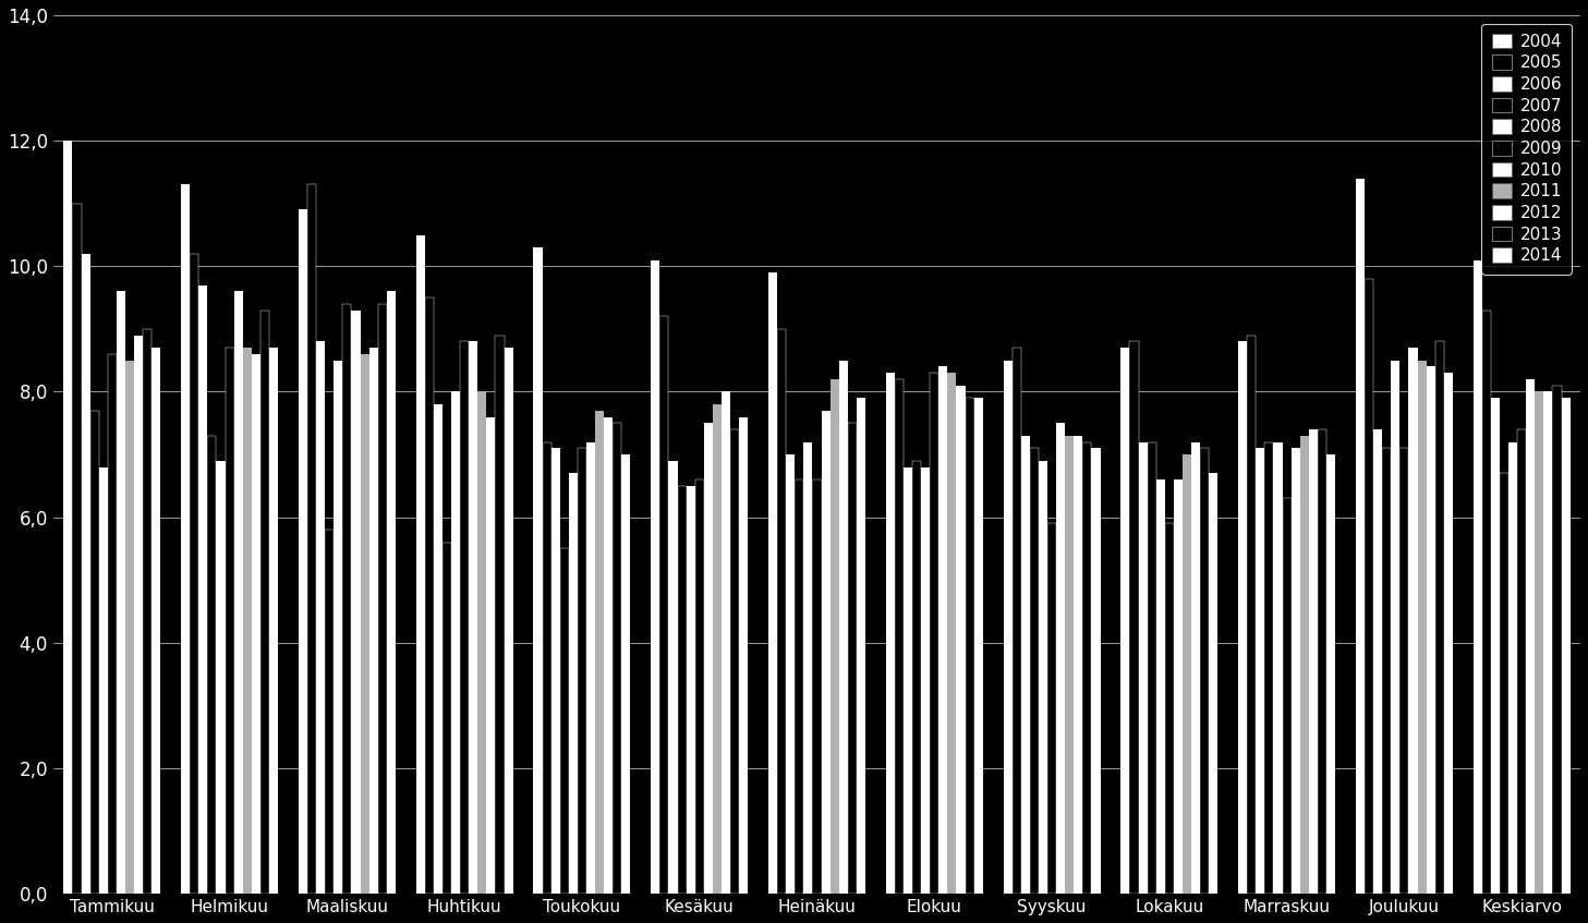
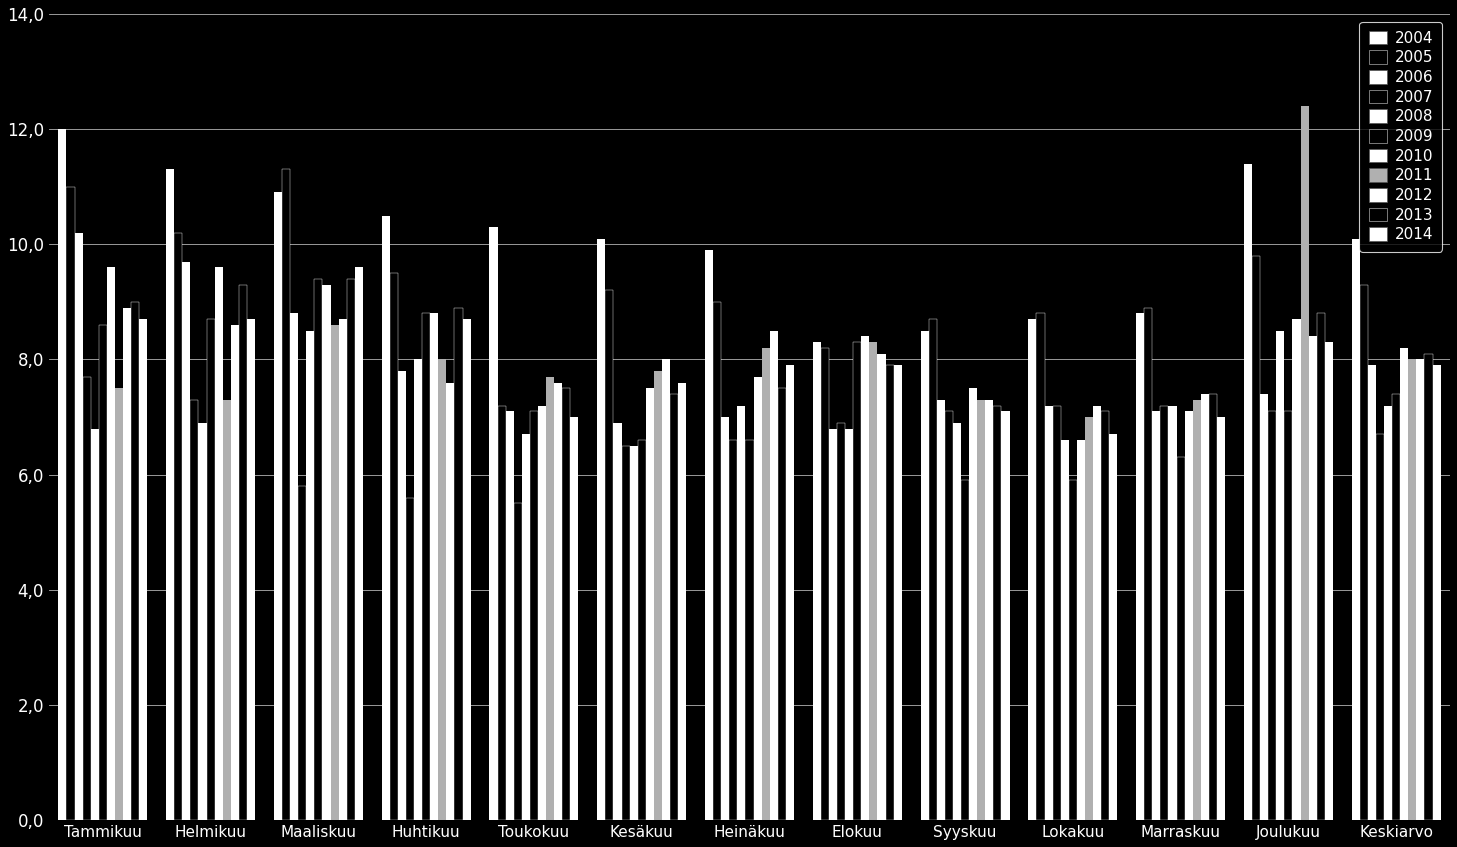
2011/Tammikuu: 8,5 -> 7,5
2011/Helmikuu: 8,7 -> 7,3
2011/Joulukuu: 8,5 -> 12,4
